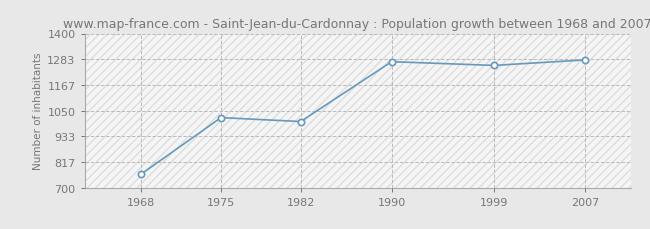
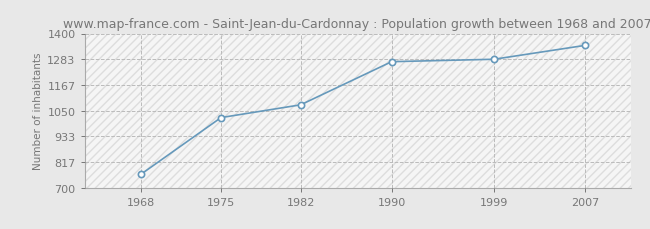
1982: 1000 -> 1076
1999: 1255 -> 1283
2007: 1280 -> 1346
